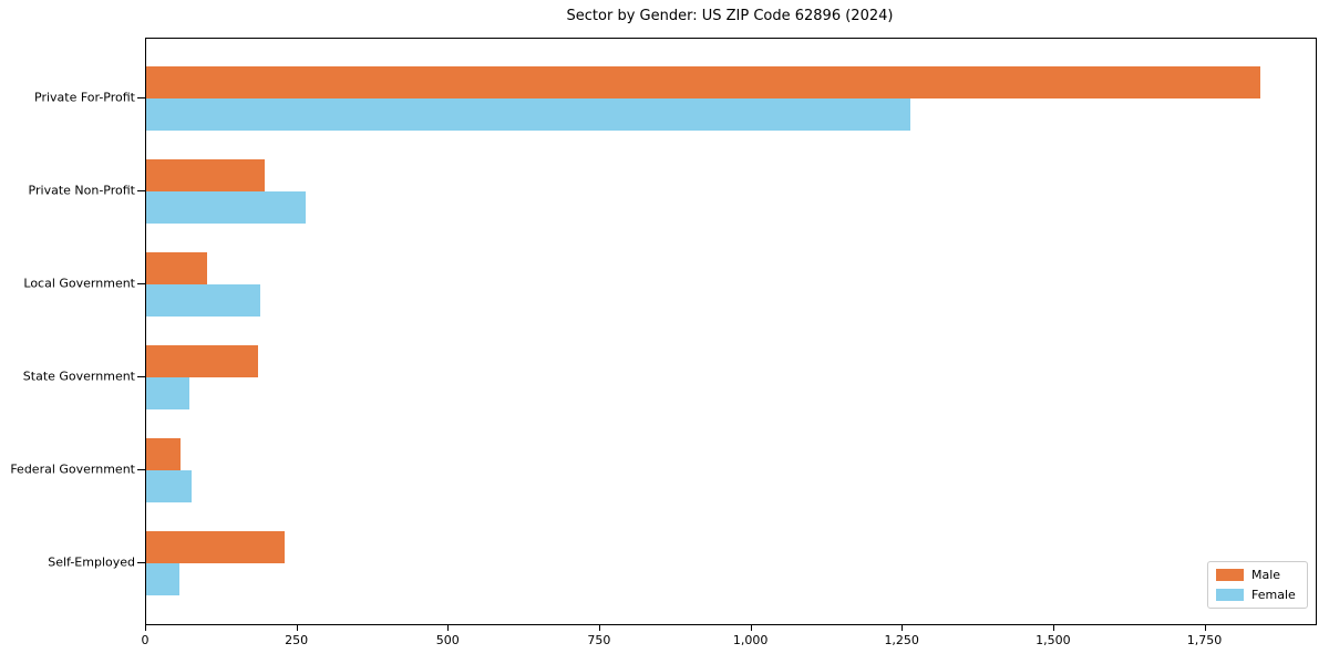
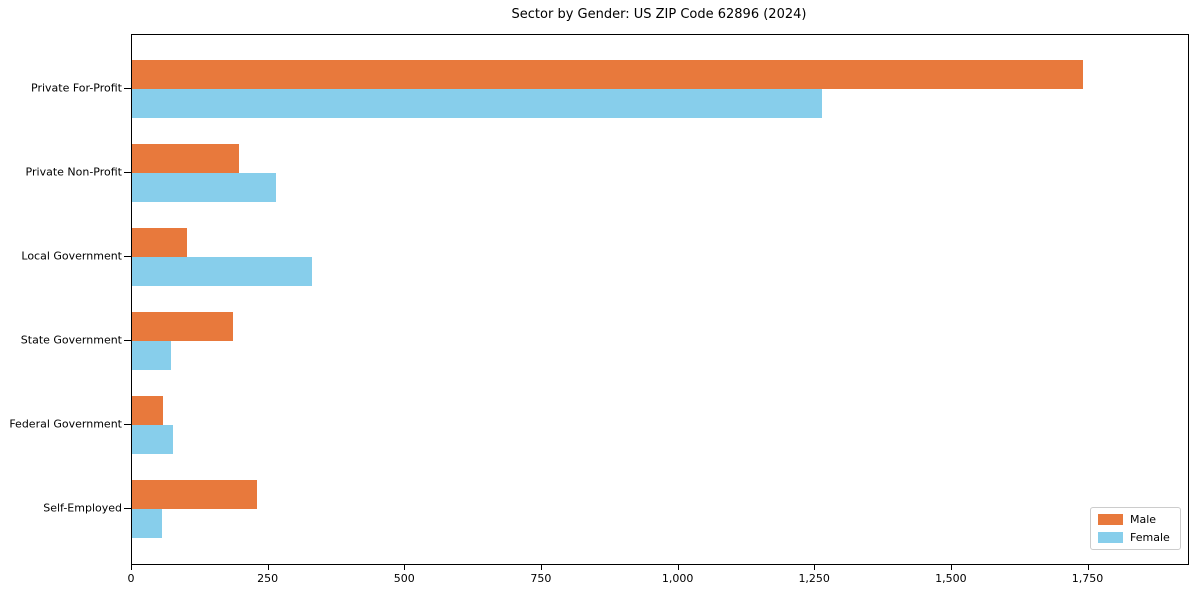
Male/Private For-Profit: 1840 -> 1740
Female/Local Government: 190 -> 330
